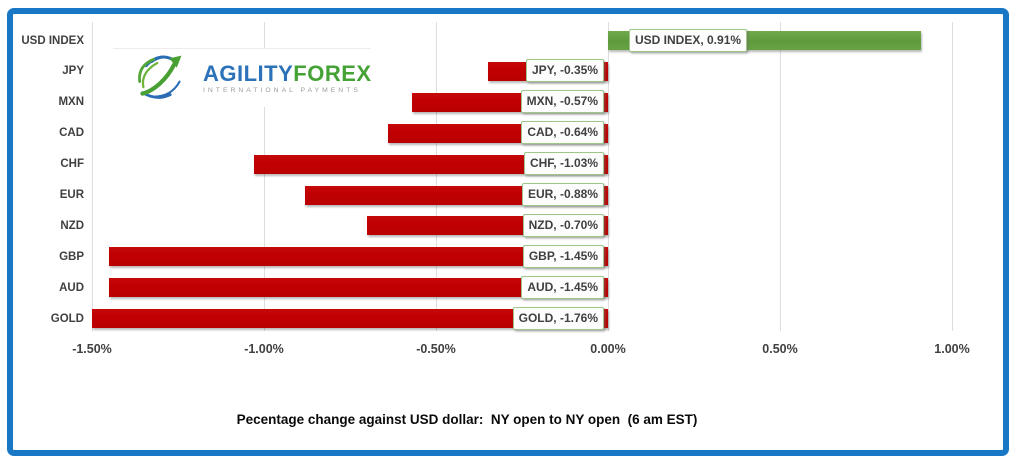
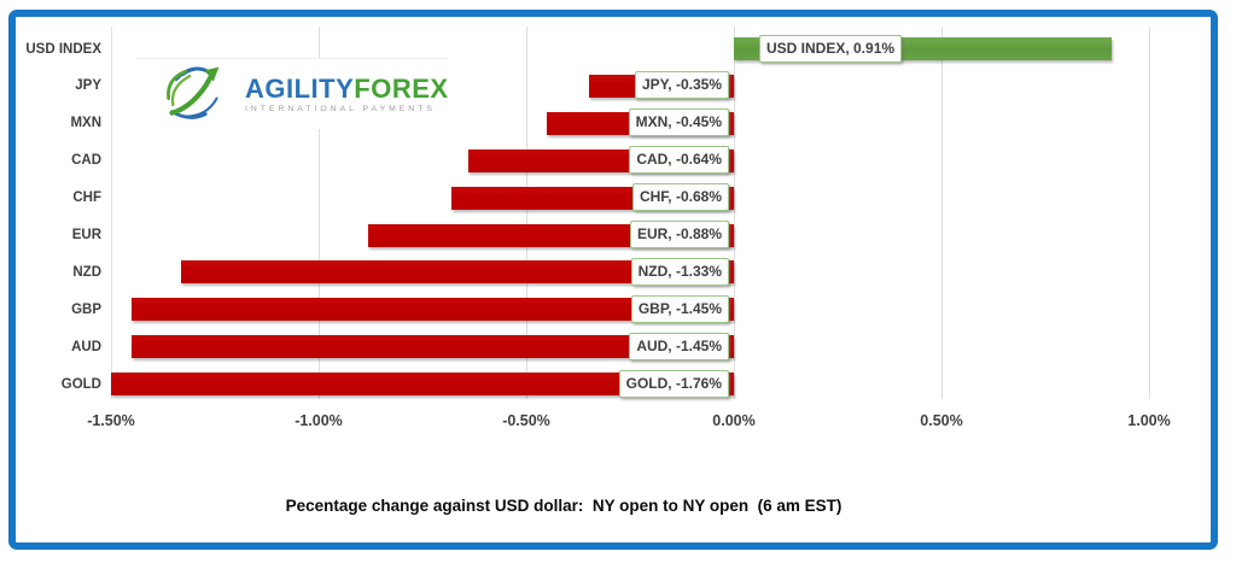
MXN: -0.57% -> -0.45%
CHF: -1.03% -> -0.68%
NZD: -0.70% -> -1.33%
